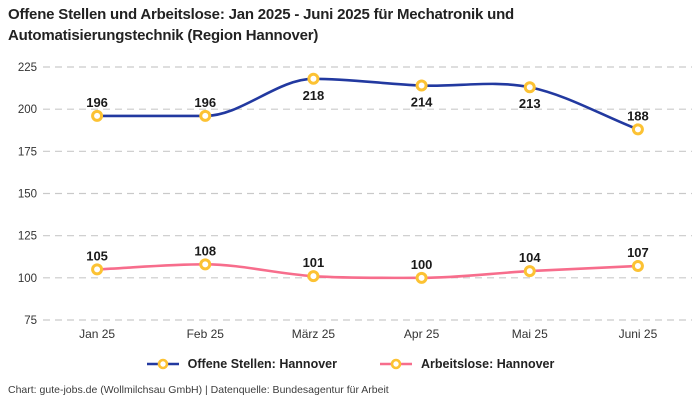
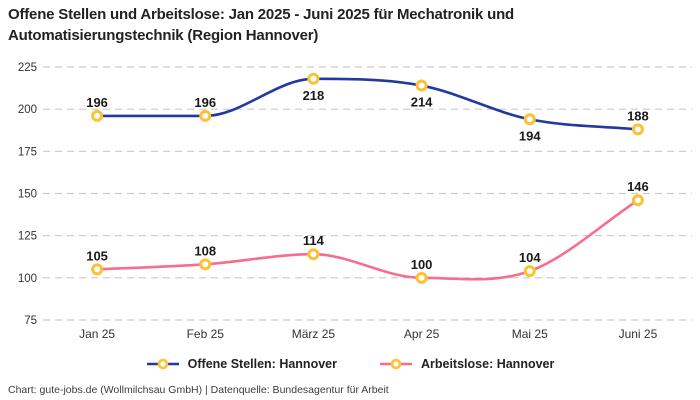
Arbeitslose: Hannover/März 25: 101 -> 114
Offene Stellen: Hannover/Mai 25: 213 -> 194
Arbeitslose: Hannover/Juni 25: 107 -> 146
